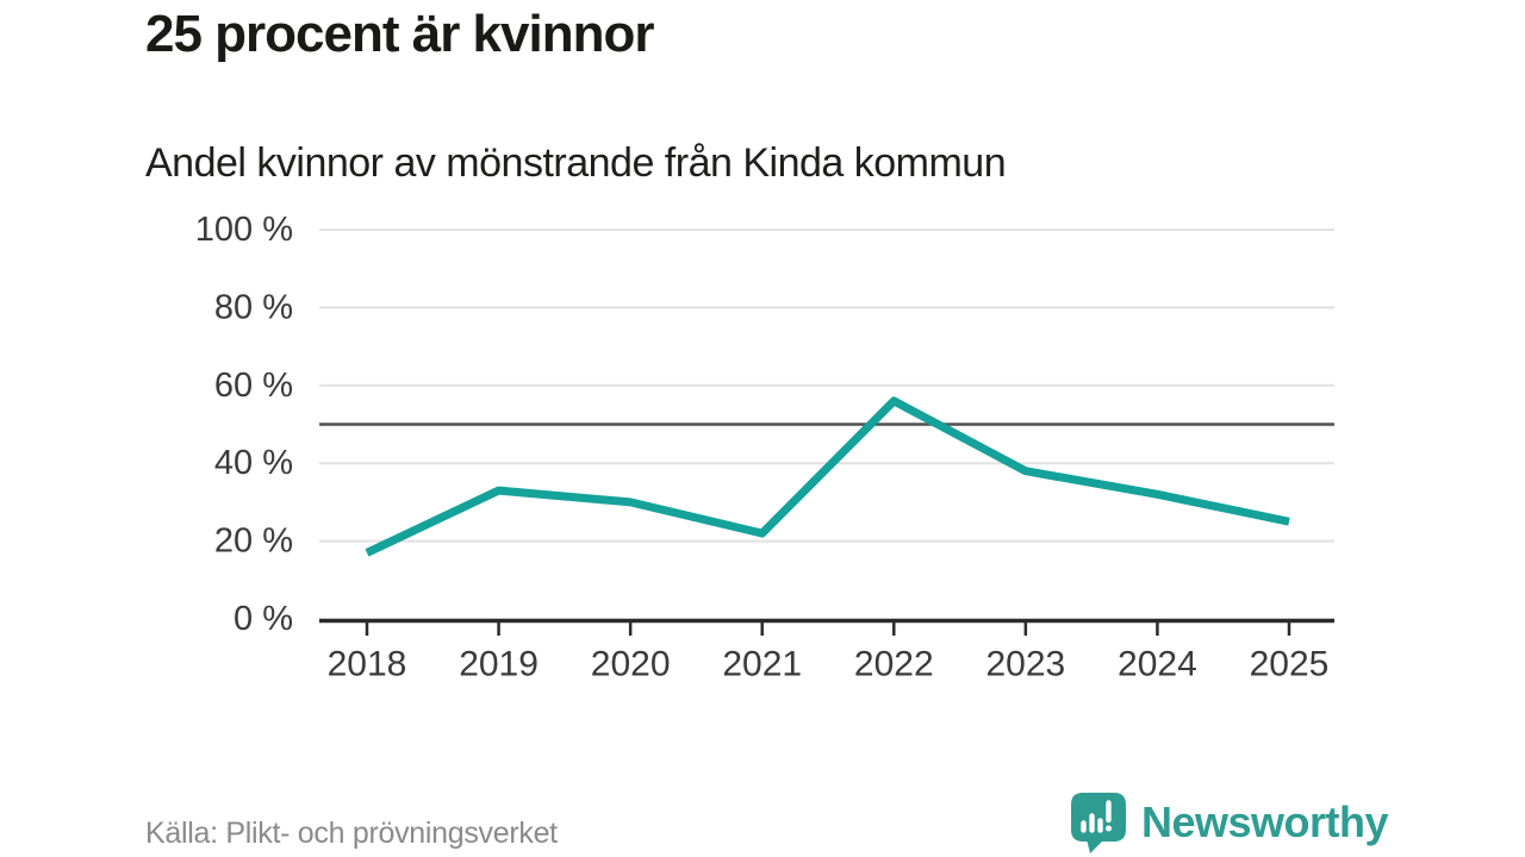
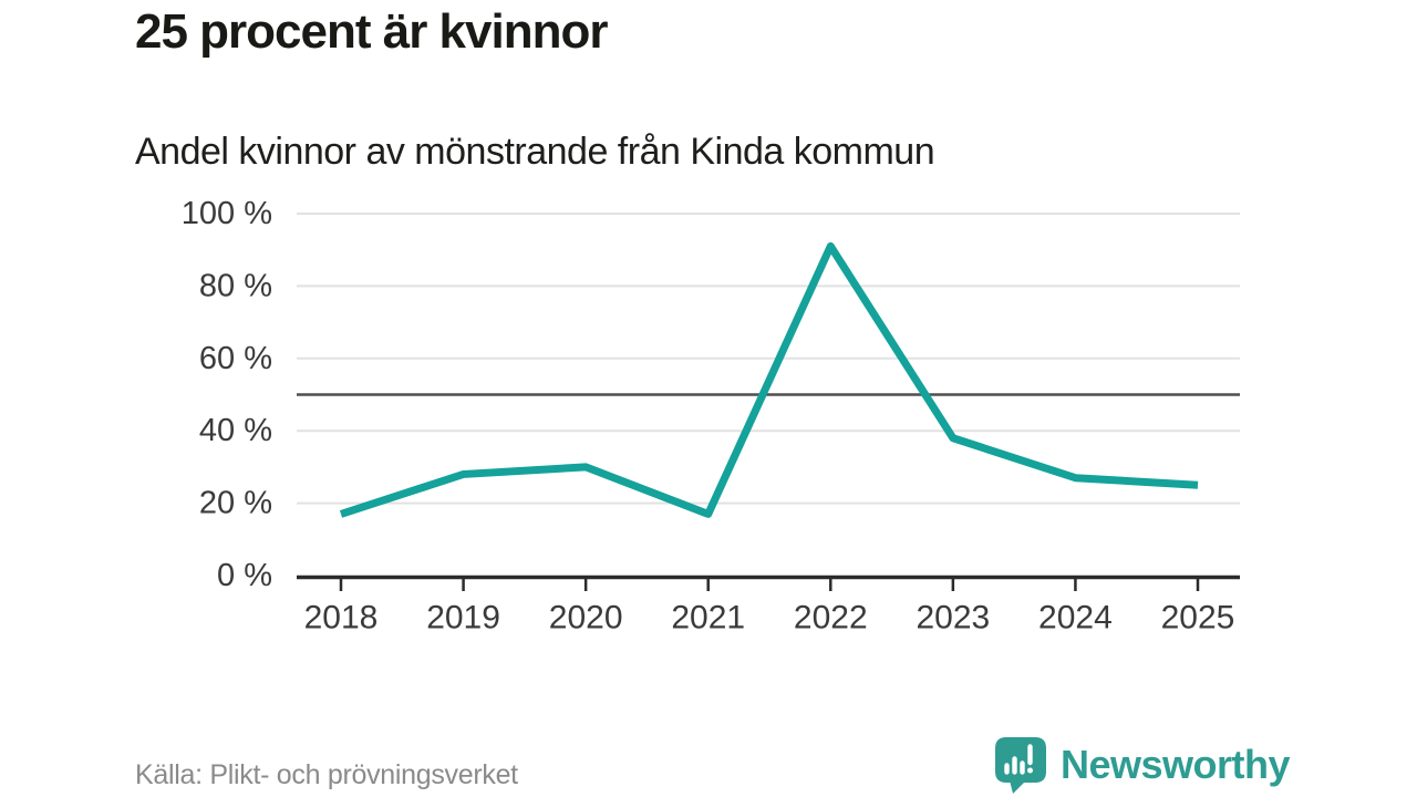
2019: 33% -> 28%
2021: 22% -> 17%
2022: 56% -> 91%
2024: 32% -> 27%
